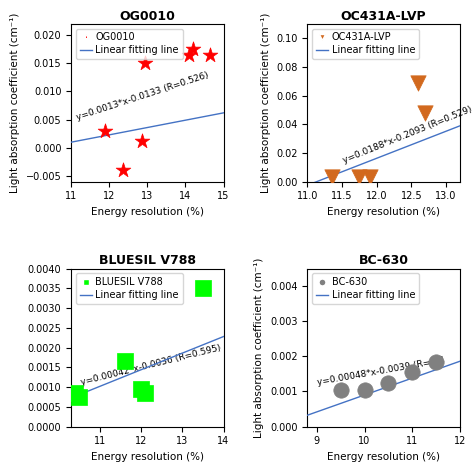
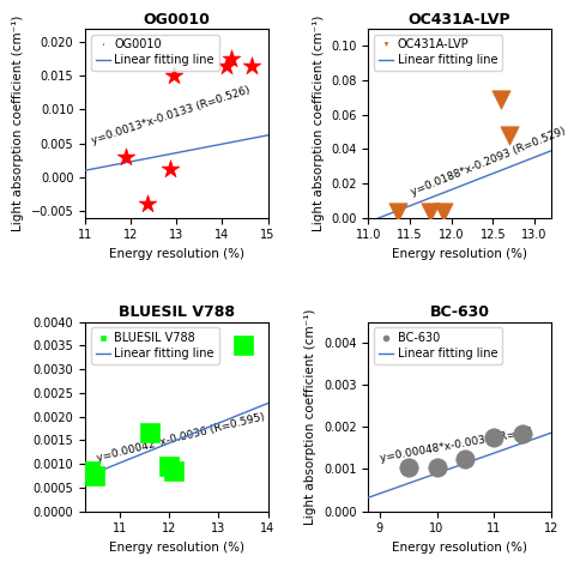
BC-630/11: 0.00155 -> 0.00175
